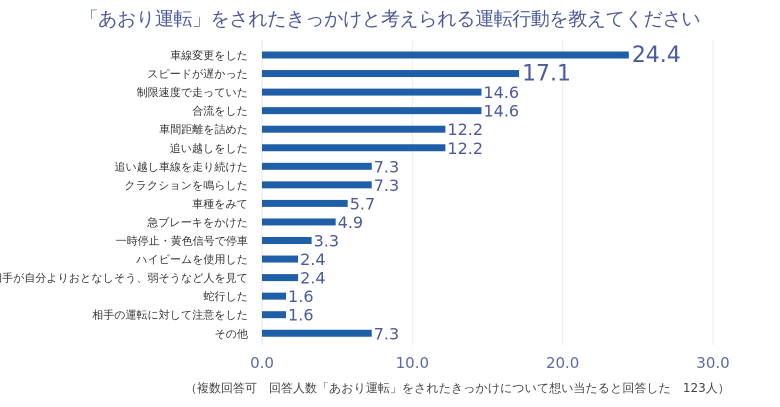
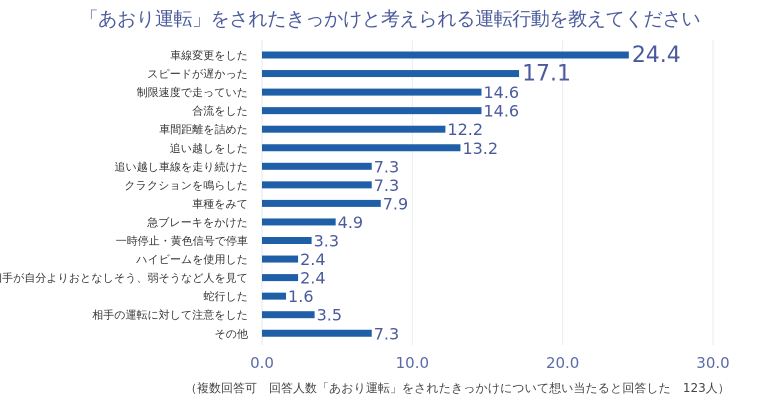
追い越しをした: 12.2 -> 13.2
車種をみて: 5.7 -> 7.9
相手の運転に対して注意をした: 1.6 -> 3.5
